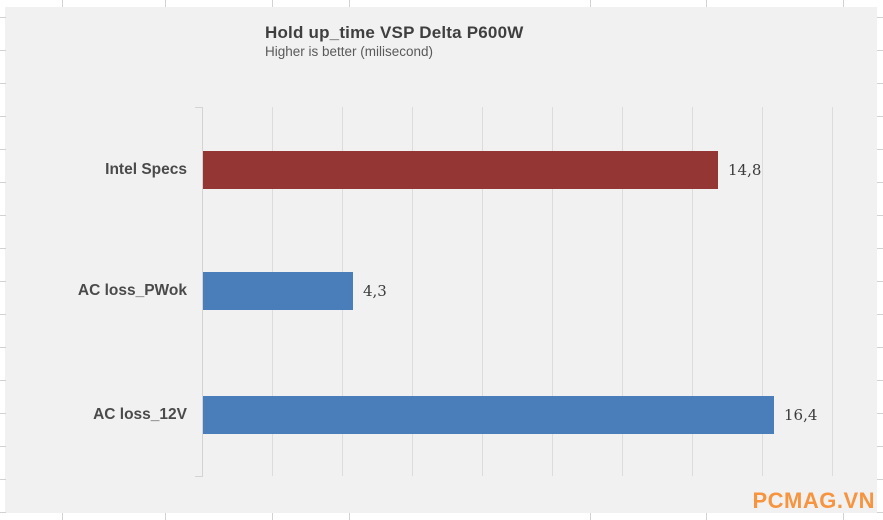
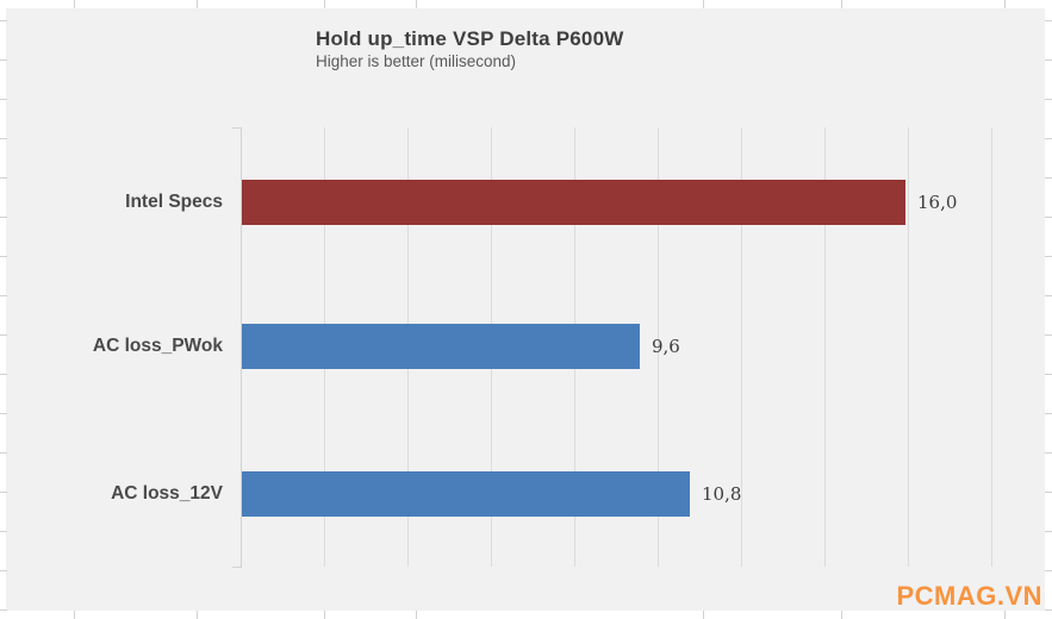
Intel Specs: 14,8 -> 16,0
AC loss_PWok: 4,3 -> 9,6
AC loss_12V: 16,4 -> 10,8
